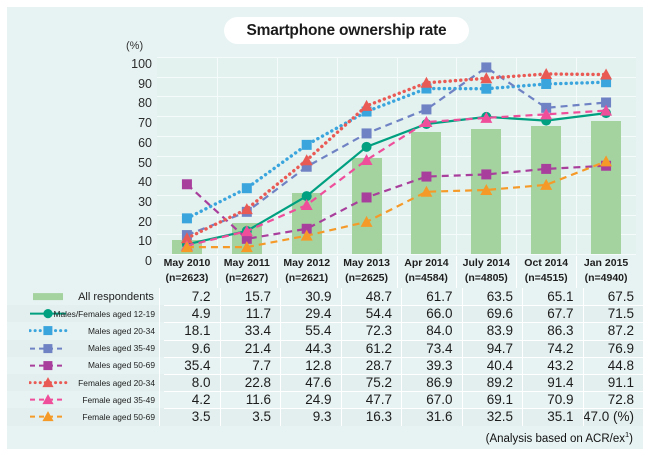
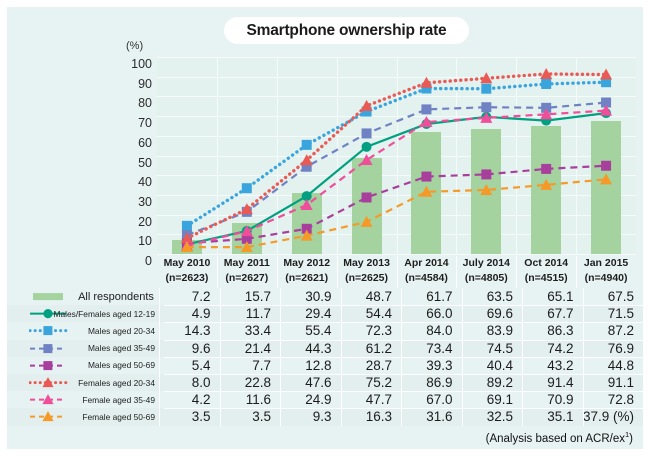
Males aged 20-34/May 2010: 18.1 -> 14.3
Males aged 50-69/May 2010: 35.4 -> 5.4
Males aged 35-49/July 2014: 94.7 -> 74.5
Female aged 50-69/Jan 2015: 47.0 -> 37.9
